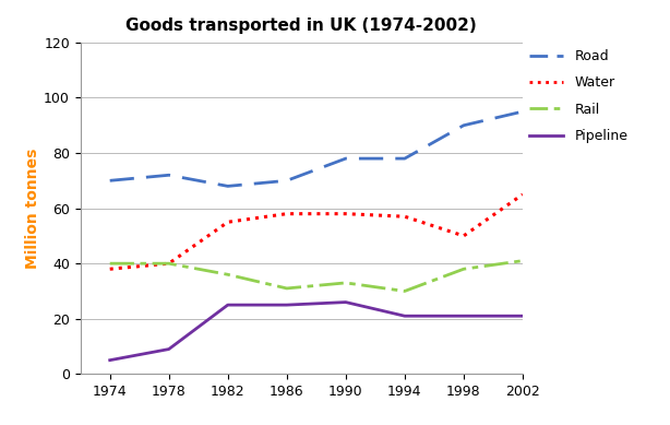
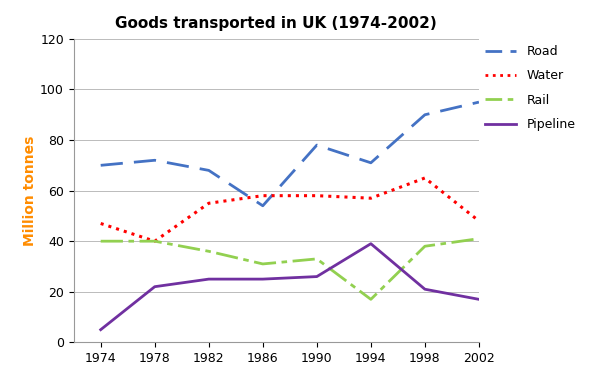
Water/1974: 38 -> 47
Pipeline/1978: 9 -> 22
Road/1986: 70 -> 54
Road/1994: 78 -> 71
Rail/1994: 30 -> 17
Pipeline/1994: 21 -> 39
Water/1998: 50 -> 65
Water/2002: 65 -> 48
Pipeline/2002: 21 -> 17
